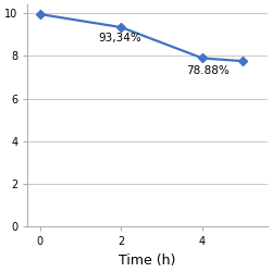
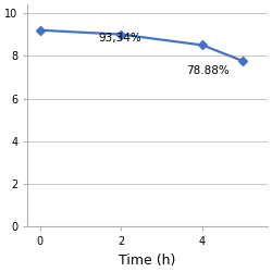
0: 9.9 -> 9.2
2: 9.3 -> 9.0
4: 7.9 -> 8.5
